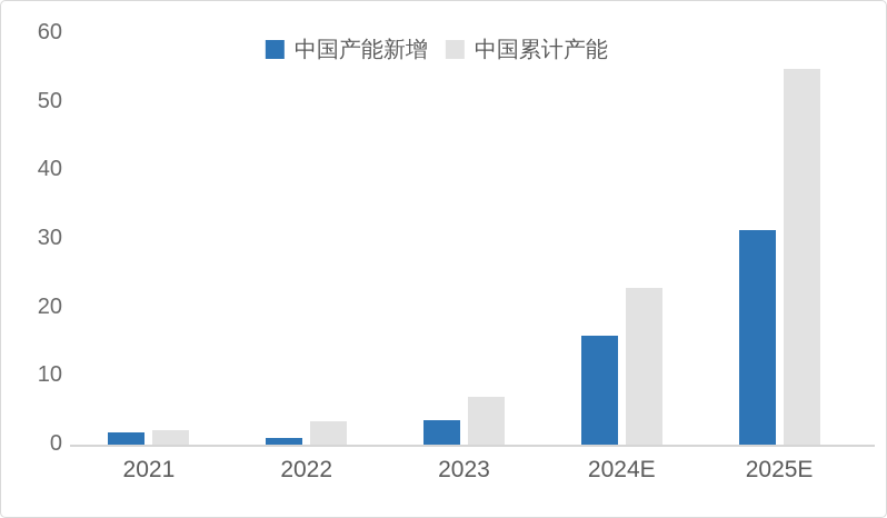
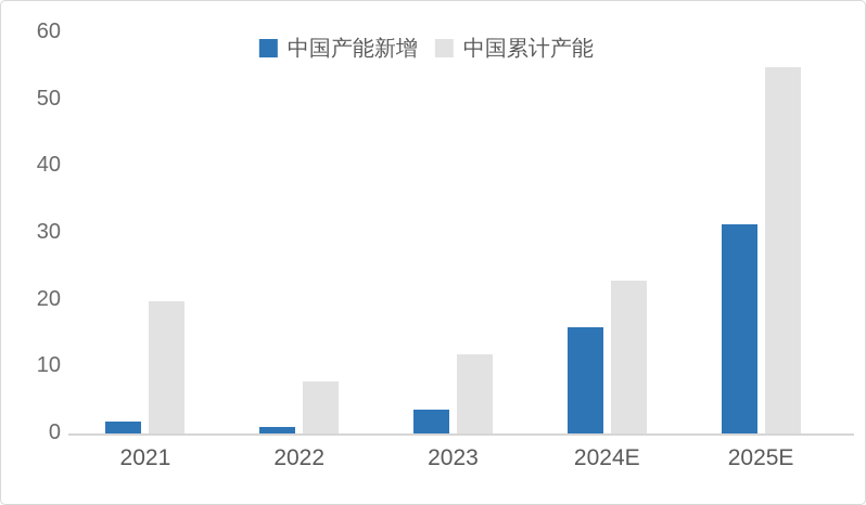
中国累计产能/2021: 2 -> 20
中国累计产能/2022: 4 -> 8
中国累计产能/2023: 7 -> 12
